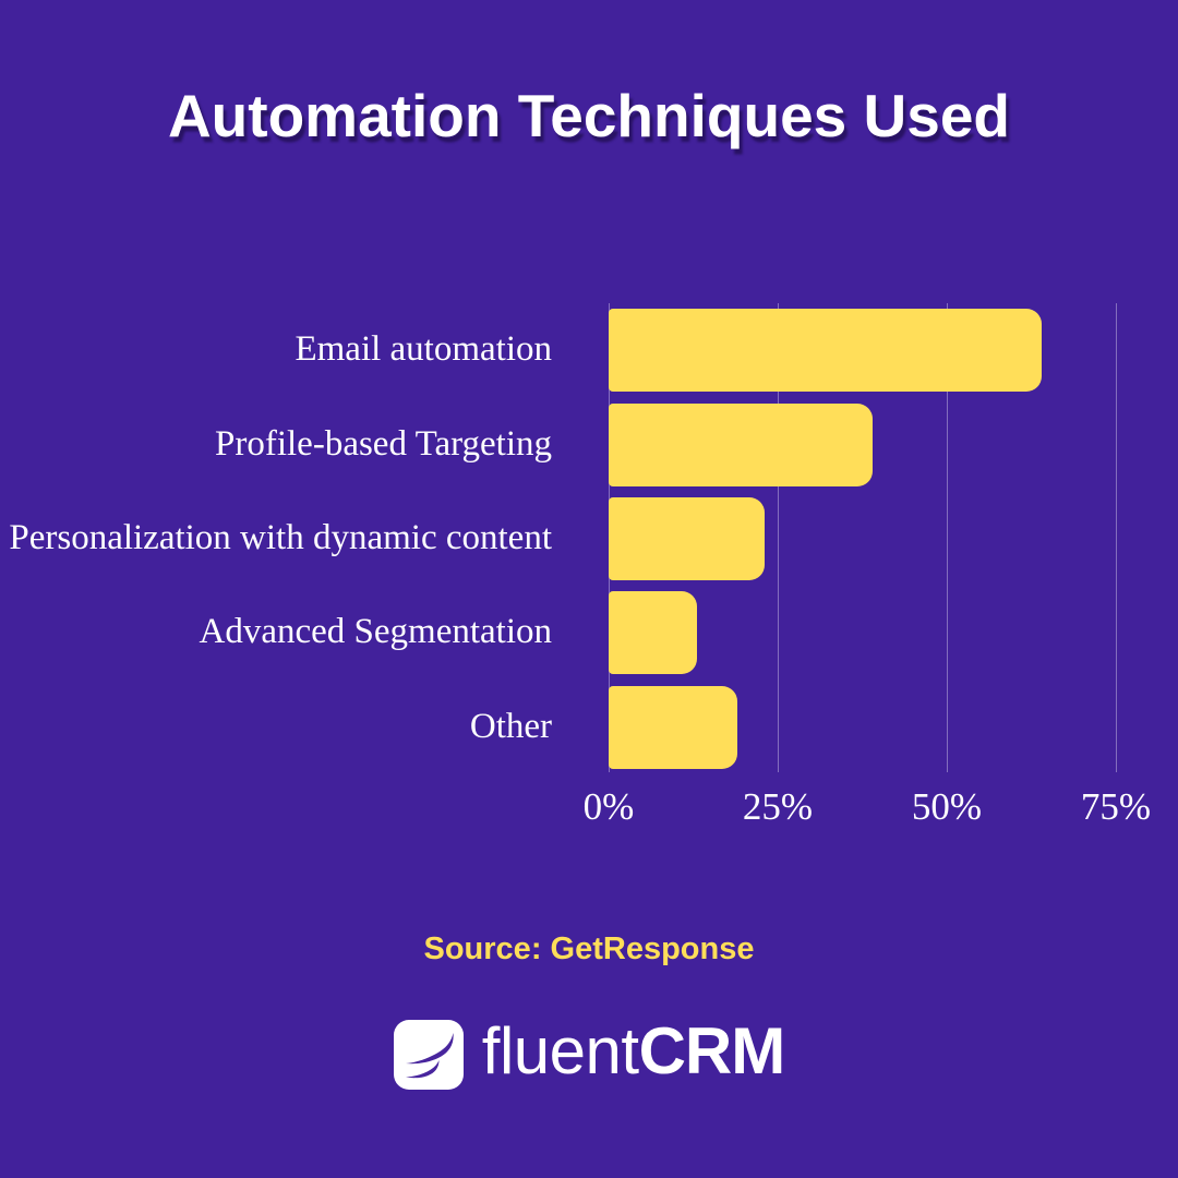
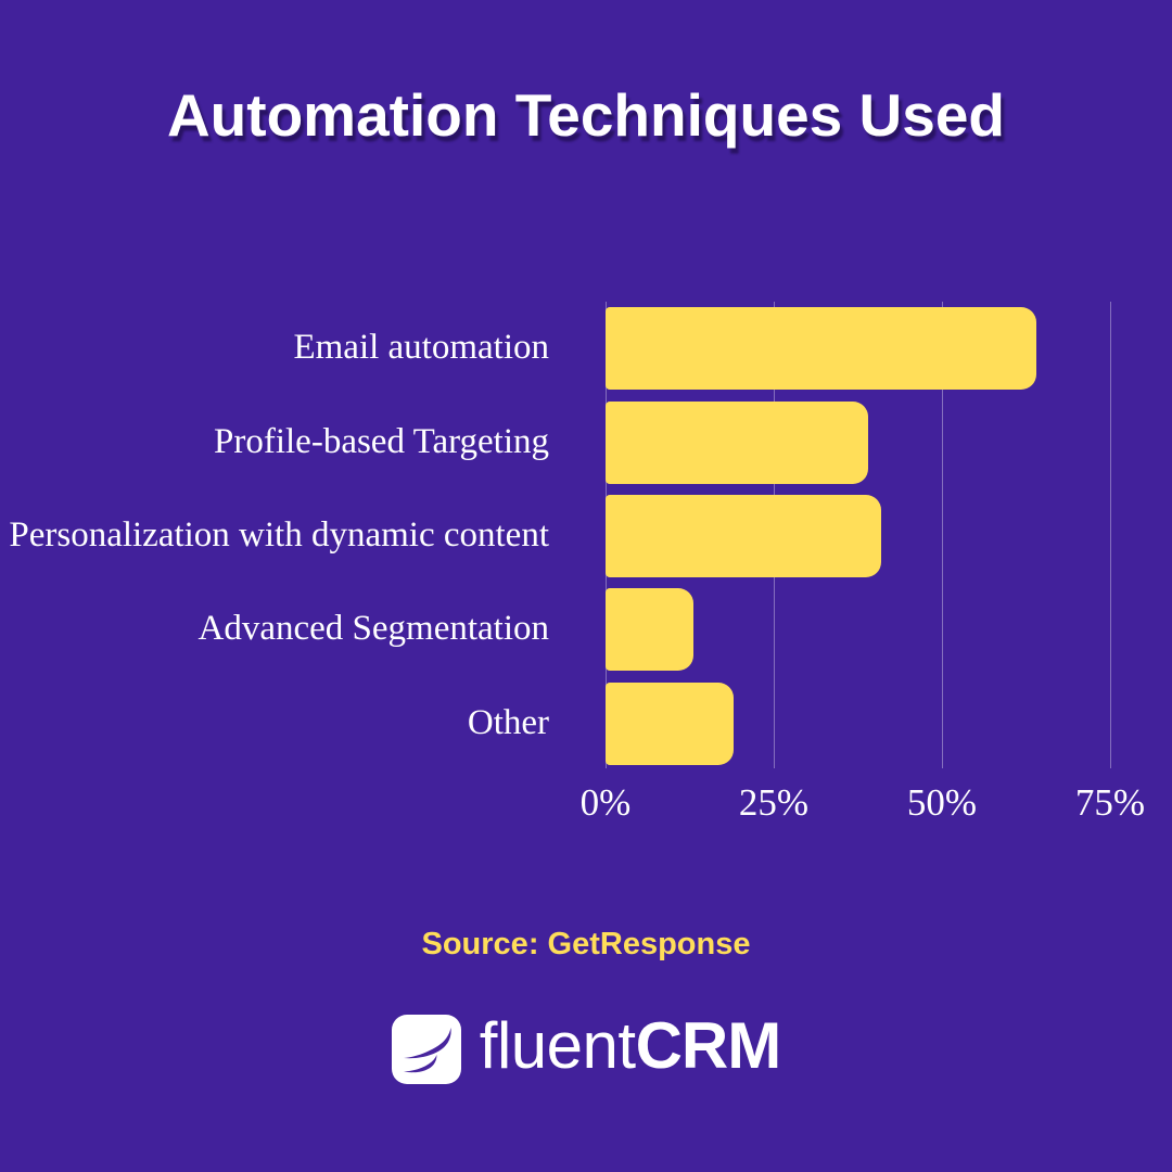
Personalization with dynamic content: 23% -> 41%
